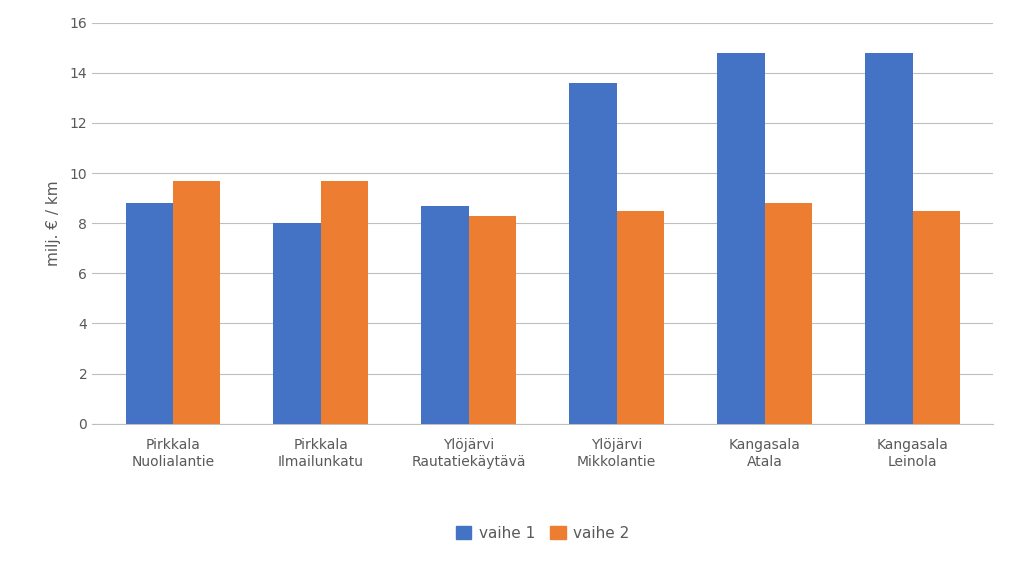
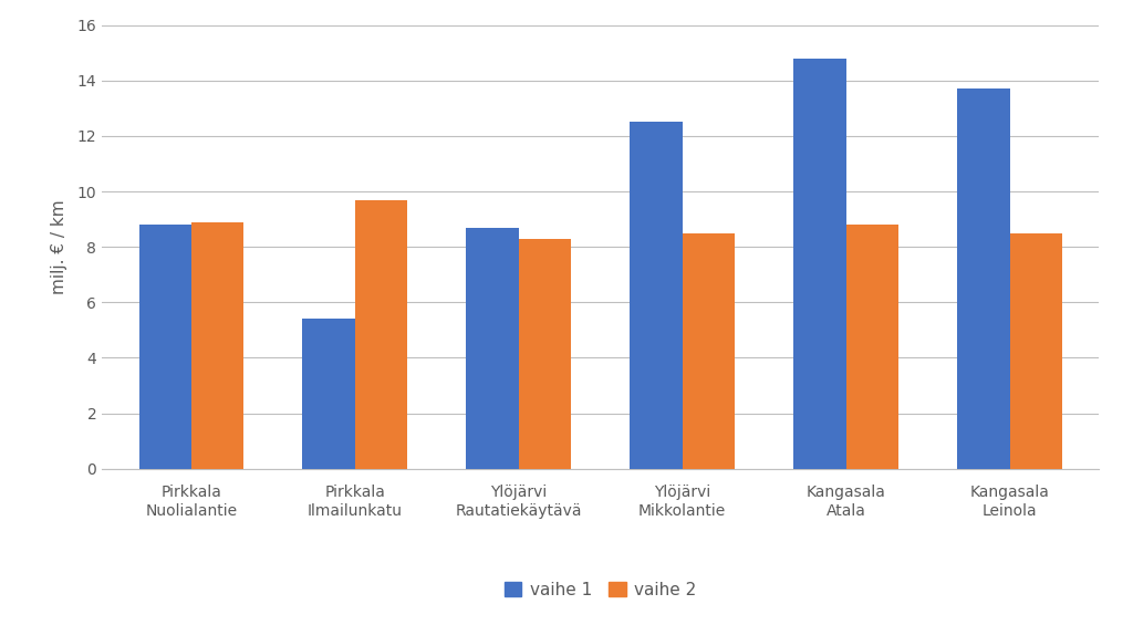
vaihe 2/Pirkkala Nuolialantie: 9.7 -> 8.9
vaihe 1/Pirkkala Ilmailunkatu: 8.0 -> 5.4
vaihe 1/Ylöjärvi Mikkolantie: 13.6 -> 12.5
vaihe 1/Kangasala Leinola: 14.8 -> 13.7
